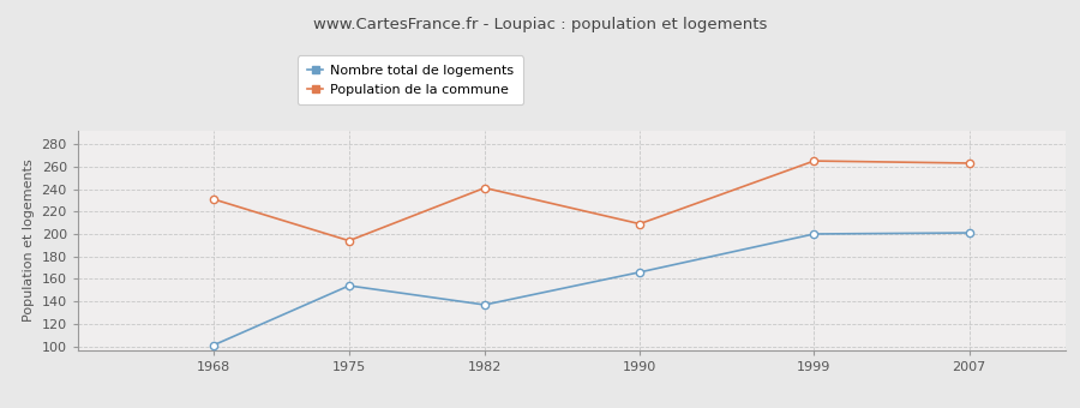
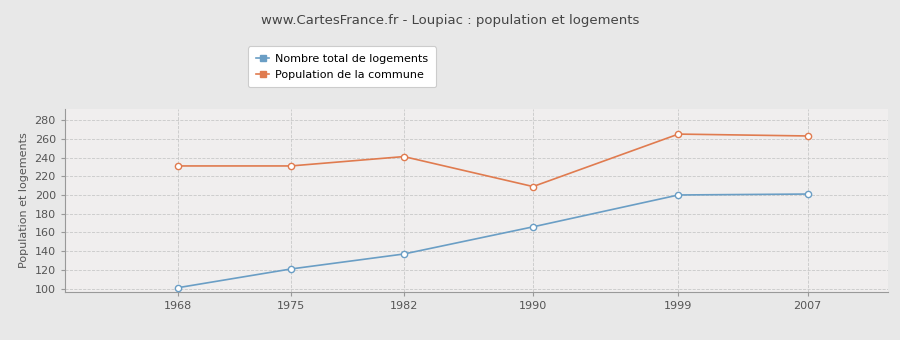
Nombre total de logements/1975: 154 -> 121
Population de la commune/1975: 194 -> 231
